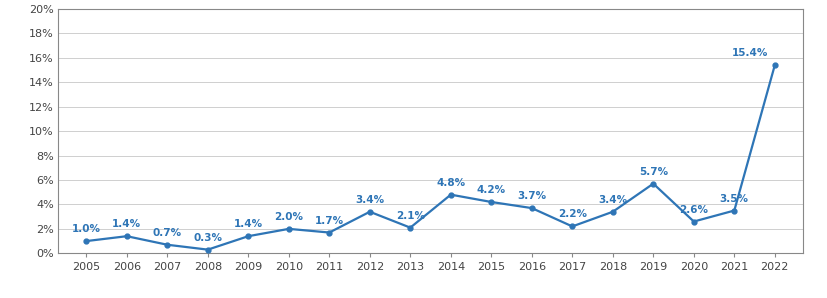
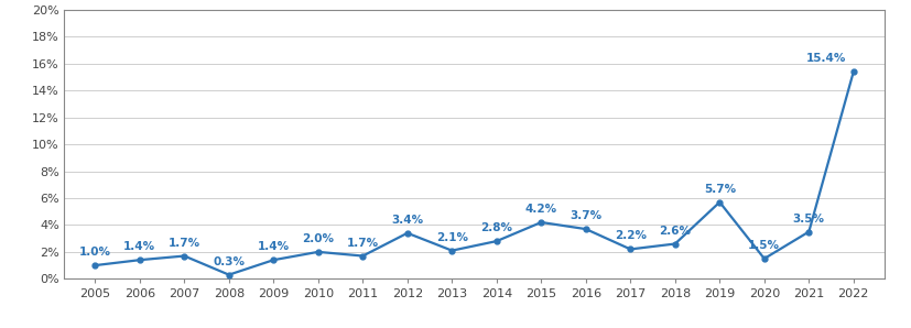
2007: 0.7% -> 1.7%
2014: 4.8% -> 2.8%
2018: 3.4% -> 2.6%
2020: 2.6% -> 1.5%
